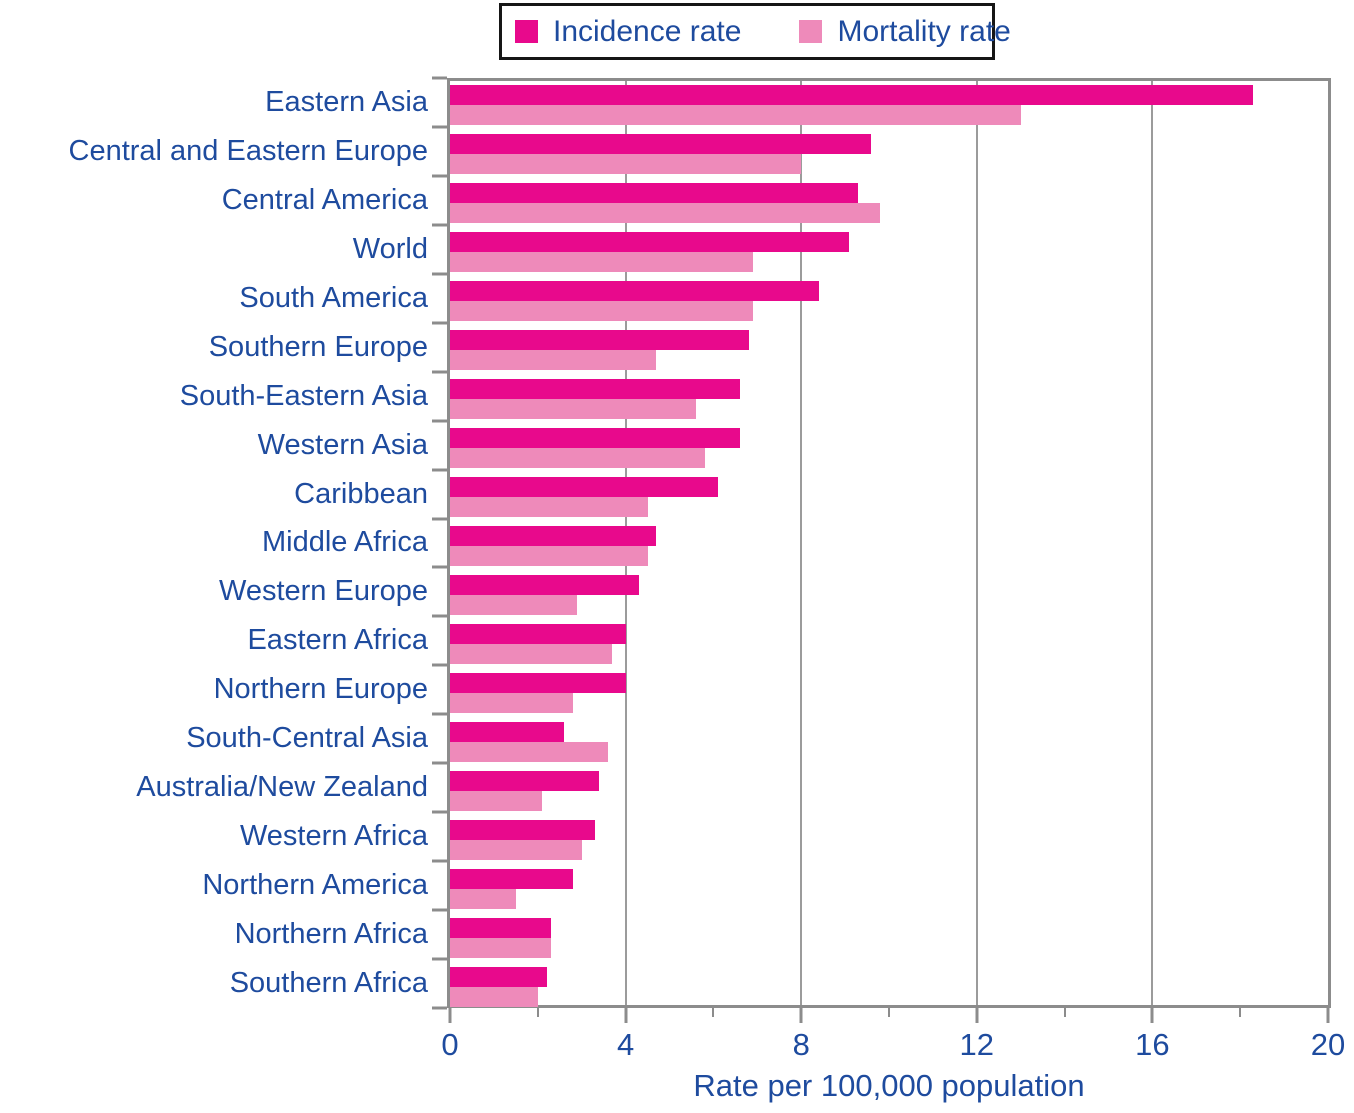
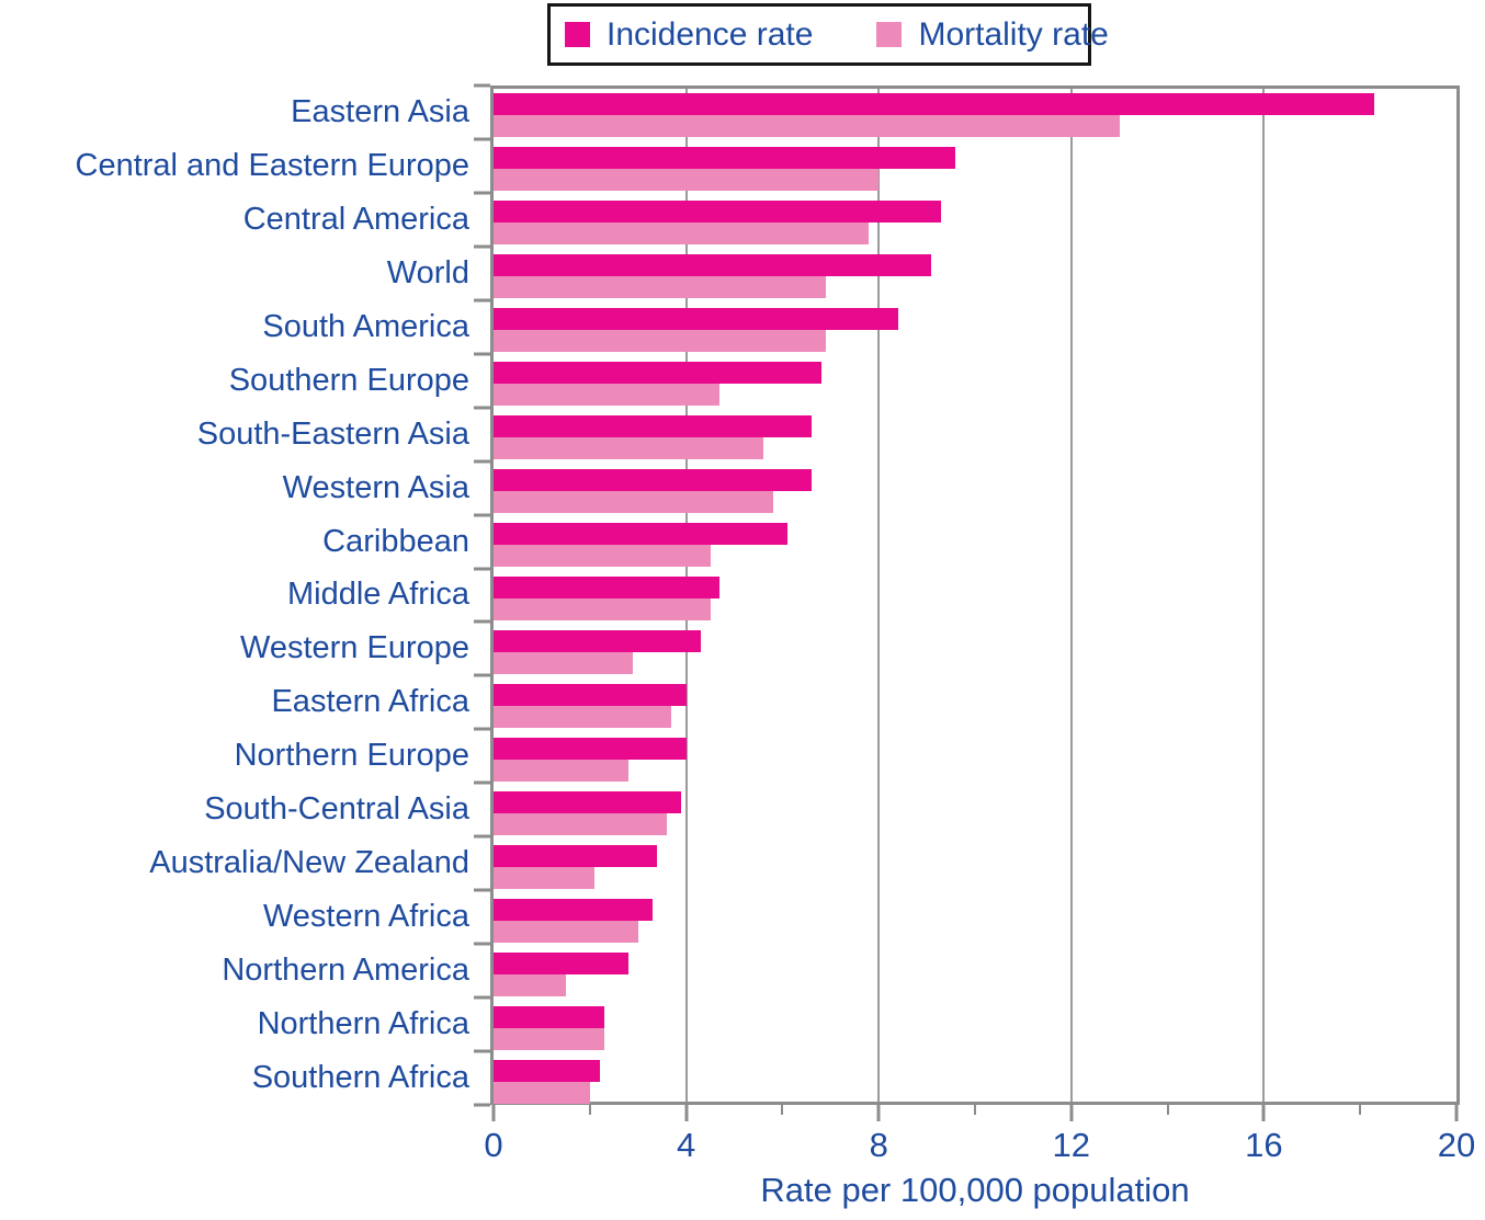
Mortality rate/Central America: 9.8 -> 7.8
Incidence rate/South-Central Asia: 2.6 -> 3.9
